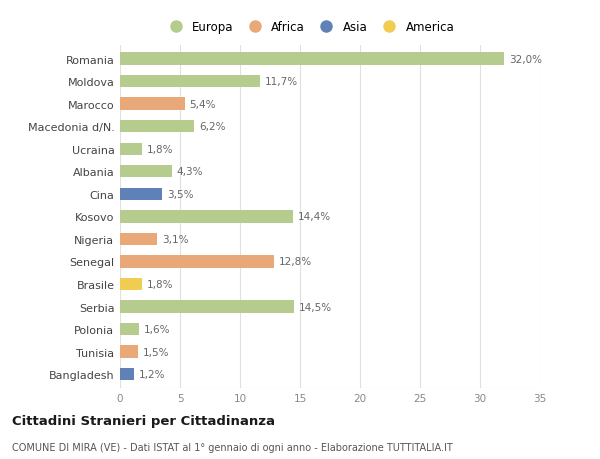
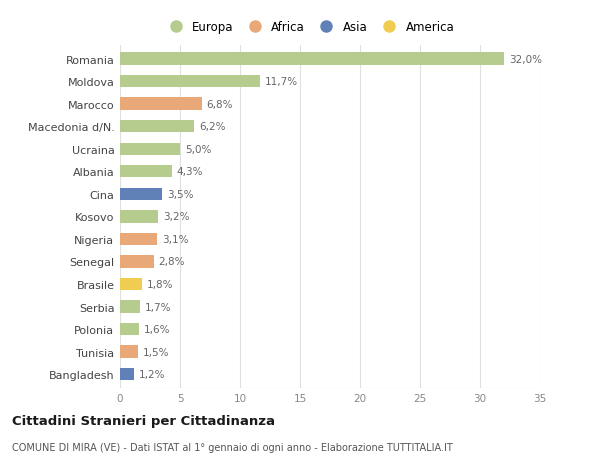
Marocco: 5,4% -> 6,8%
Ucraina: 1,8% -> 5,0%
Kosovo: 14,4% -> 3,2%
Senegal: 12,8% -> 2,8%
Serbia: 14,5% -> 1,7%
